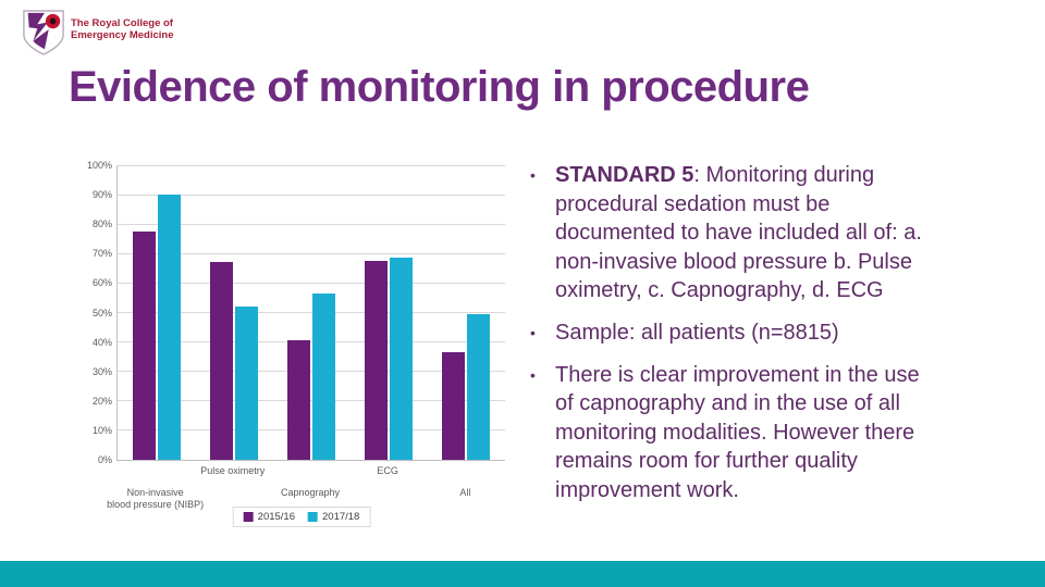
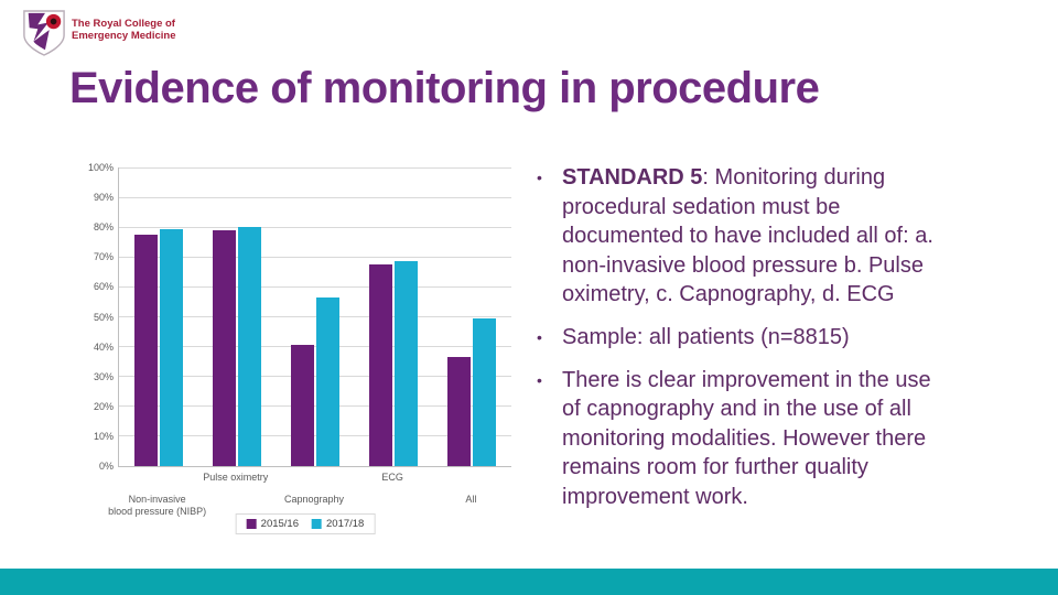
2017/18/Non-invasive blood pressure (NIBP): 90% -> 80%
2015/16/Pulse oximetry: 67% -> 79%
2017/18/Pulse oximetry: 52% -> 80%
